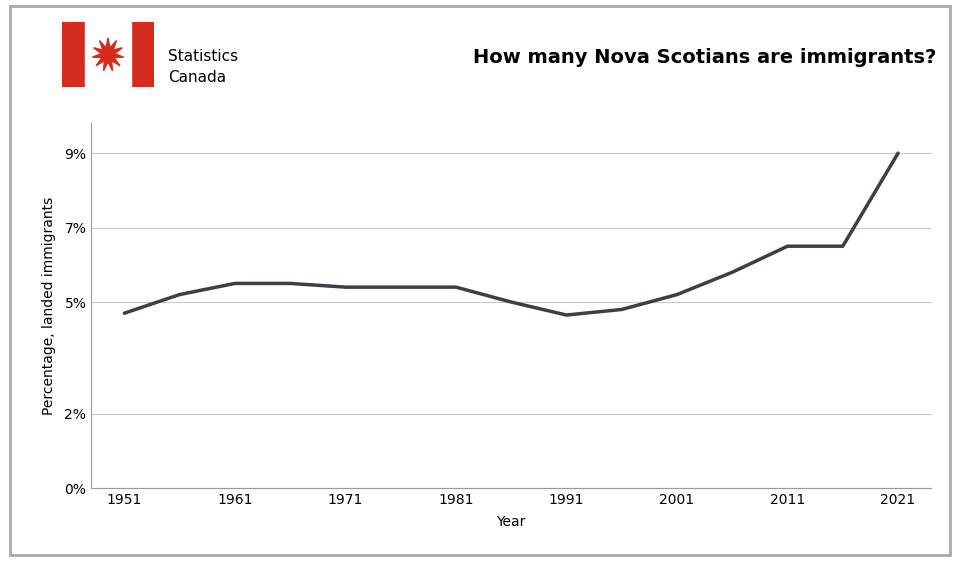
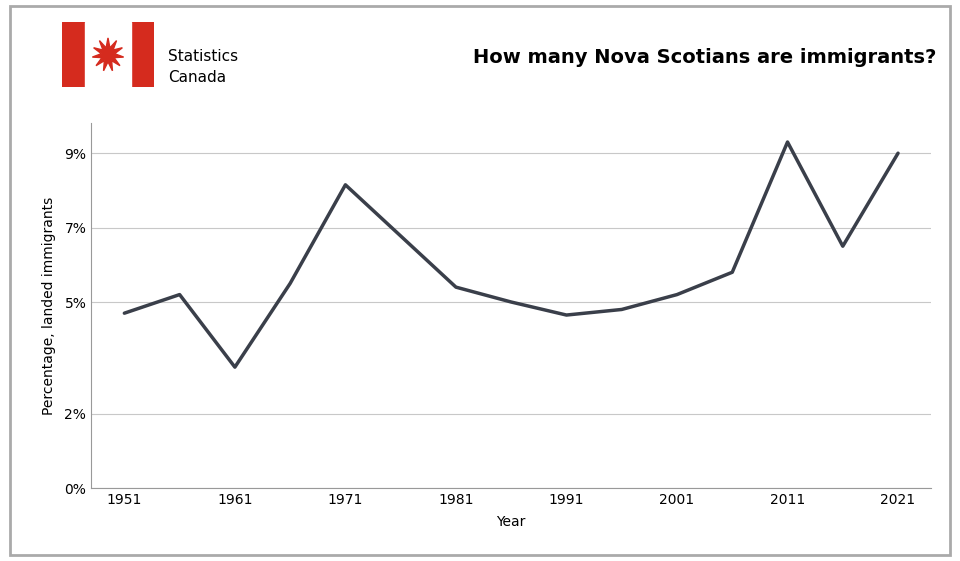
1961: 5.50% -> 3.25%
1971: 5.40% -> 8.15%
2011: 6.50% -> 9.30%
